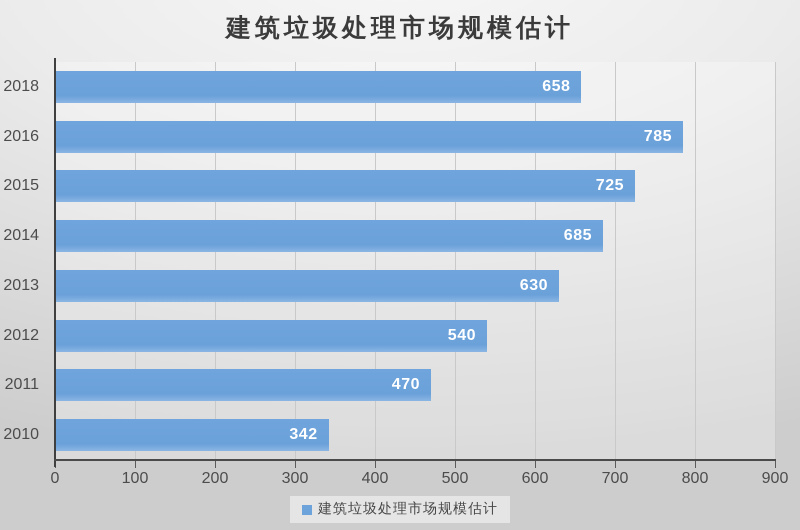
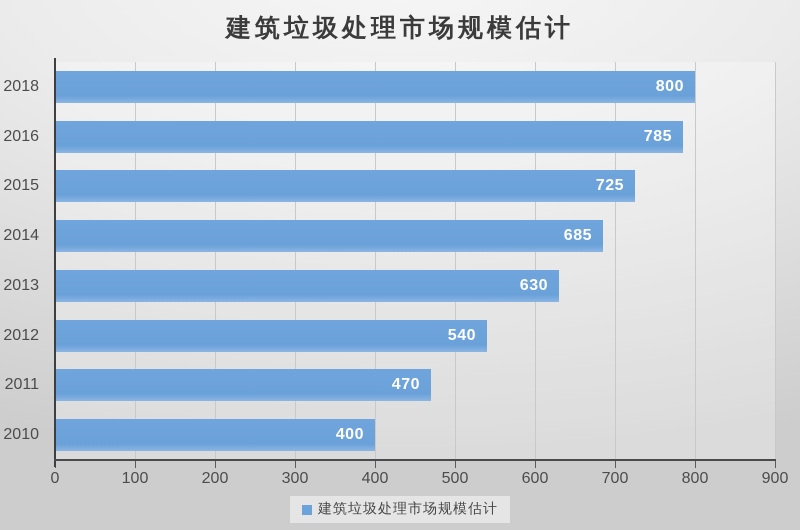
2018: 658 -> 800
2010: 342 -> 400
